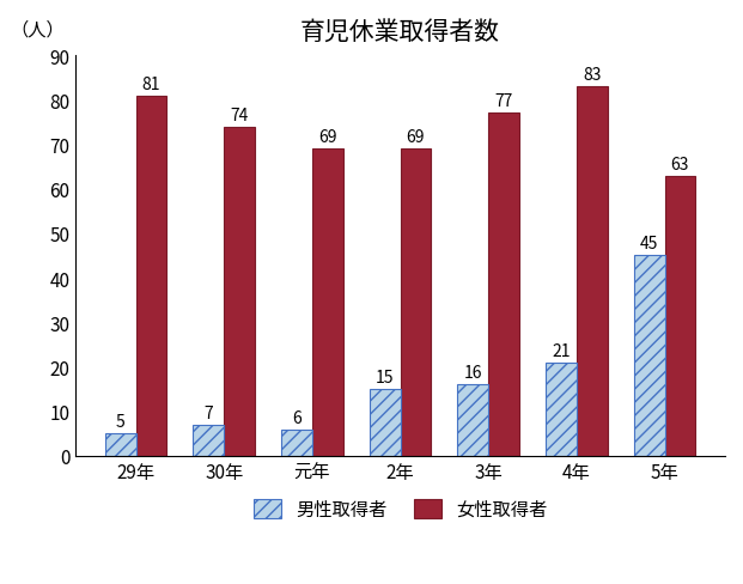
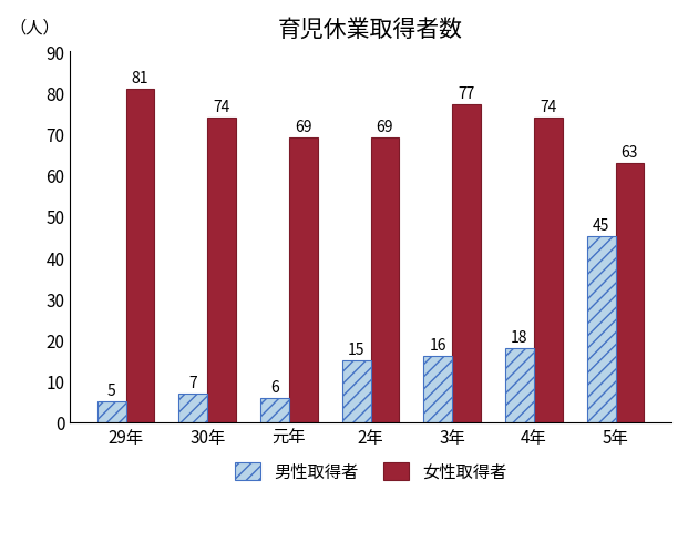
男性取得者/4年: 21 -> 18
女性取得者/4年: 83 -> 74
